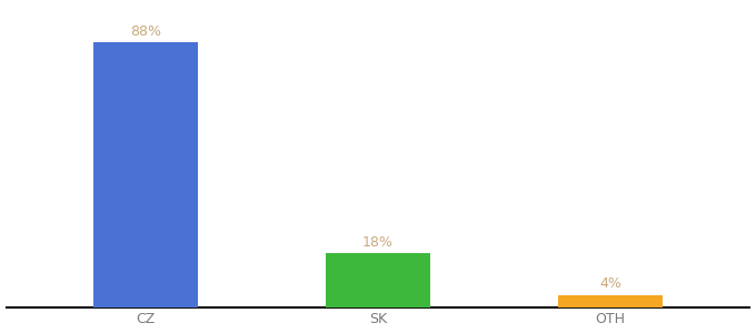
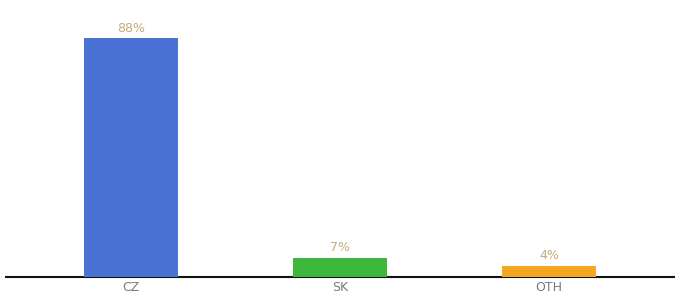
SK: 18% -> 7%
